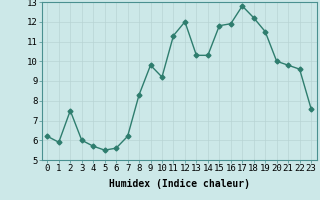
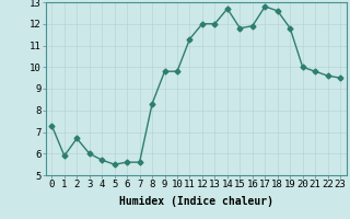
0: 6.2 -> 7.3
2: 7.5 -> 6.7
7: 6.2 -> 5.6
10: 9.2 -> 9.8
13: 10.3 -> 12.0
14: 10.3 -> 12.7
18: 12.2 -> 12.6
19: 11.5 -> 11.8
23: 7.6 -> 9.5
